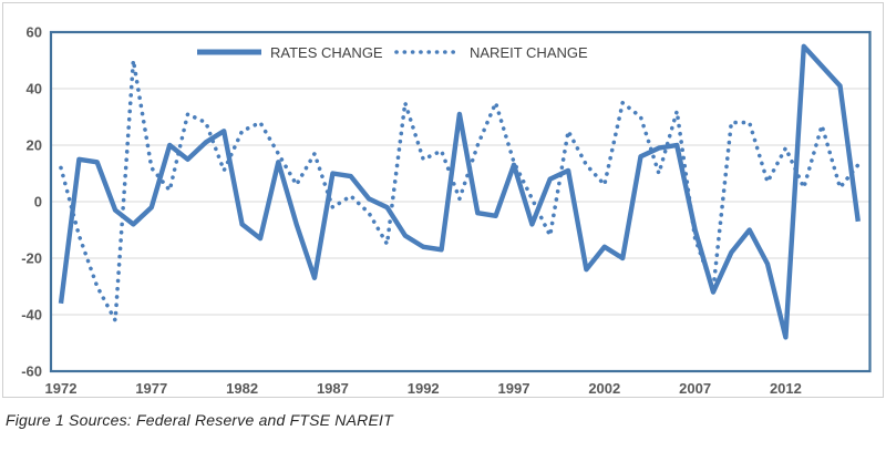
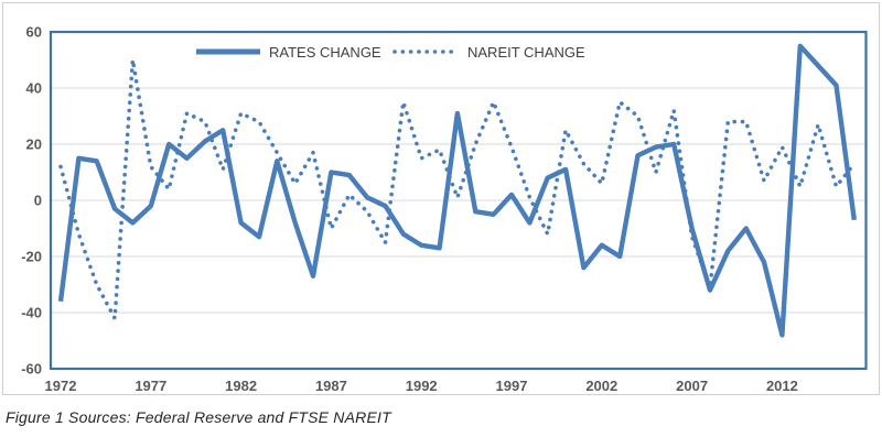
NAREIT CHANGE/1982: 25 -> 31
NAREIT CHANGE/1987: -2 -> -10
RATES CHANGE/1997: 13 -> 2
NAREIT CHANGE/1997: 14 -> 19
